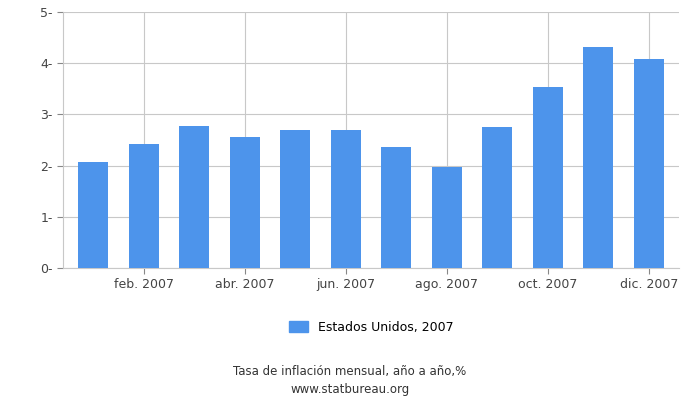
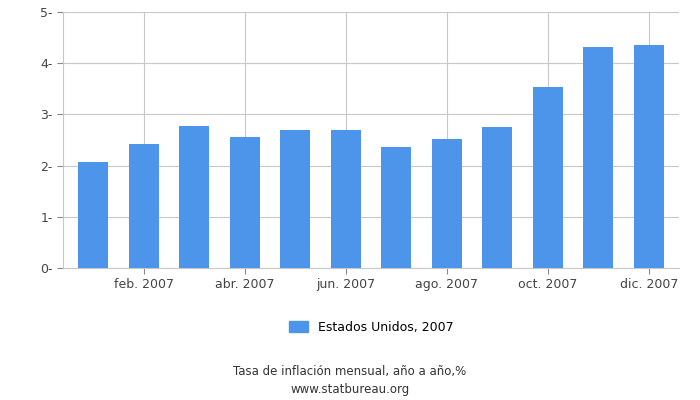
ago. 2007: 1.97- -> 2.52-
dic. 2007: 4.08- -> 4.36-
